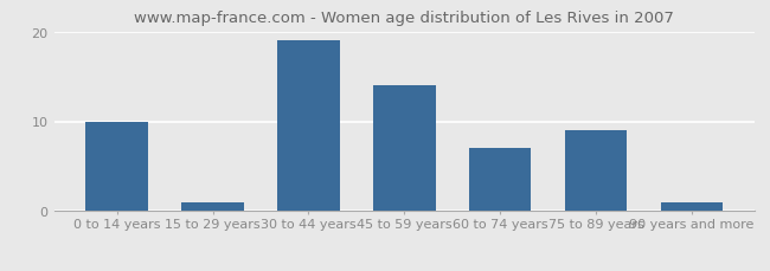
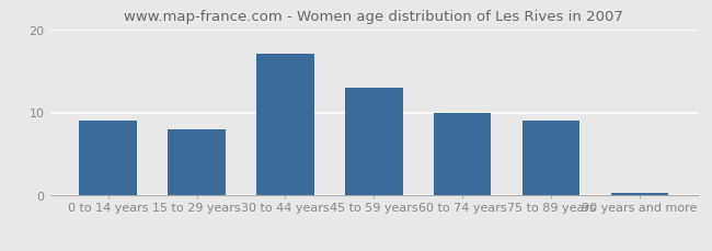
0 to 14 years: 10.0 -> 9.0
15 to 29 years: 1.0 -> 8.0
30 to 44 years: 19.0 -> 17.0
45 to 59 years: 14.0 -> 13.0
60 to 74 years: 7.0 -> 10.0
90 years and more: 1.0 -> 0.3
